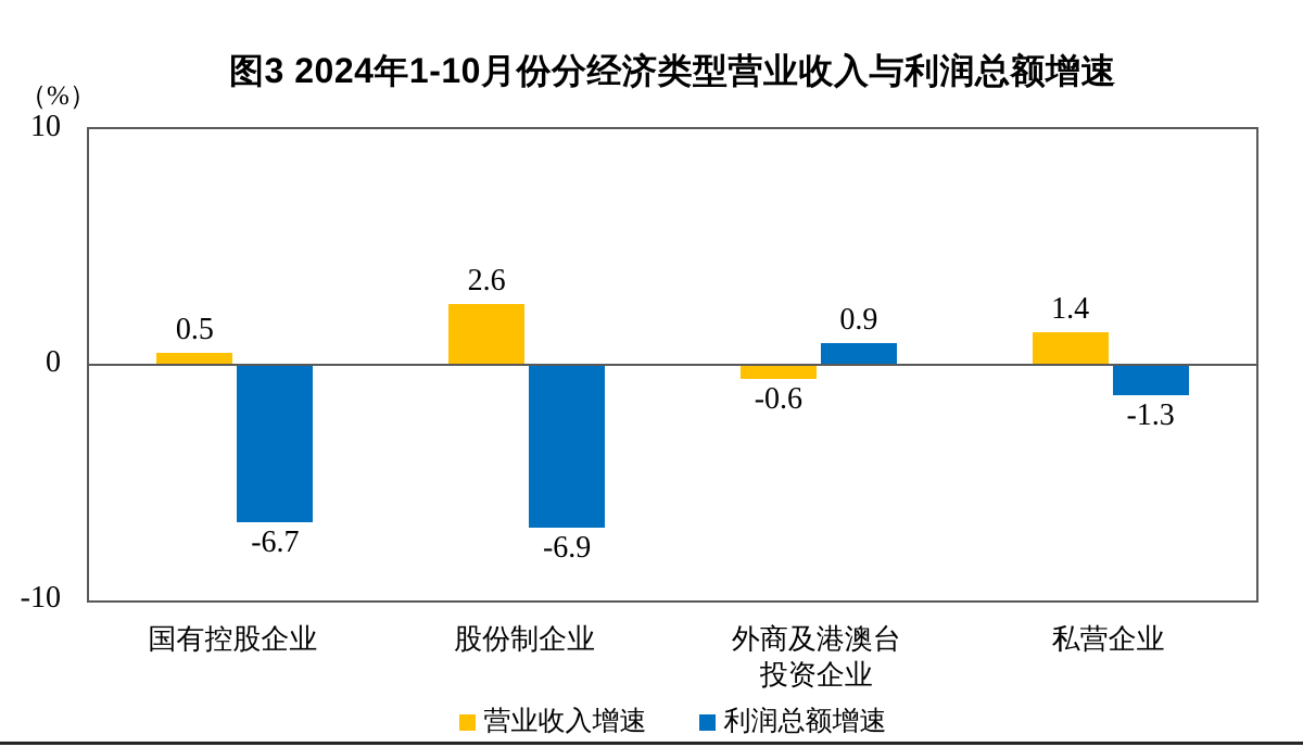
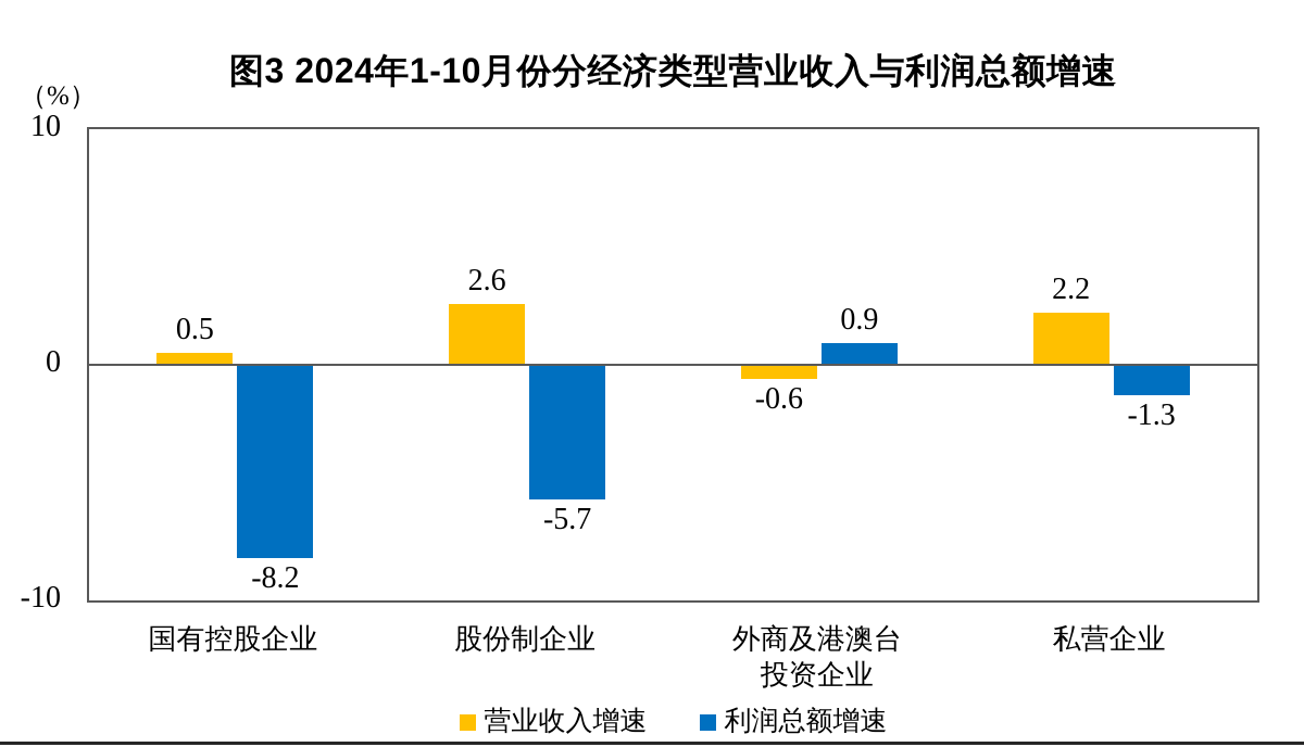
利润总额增速/国有控股企业: -6.7 -> -8.2
利润总额增速/股份制企业: -6.9 -> -5.7
营业收入增速/私营企业: 1.4 -> 2.2
